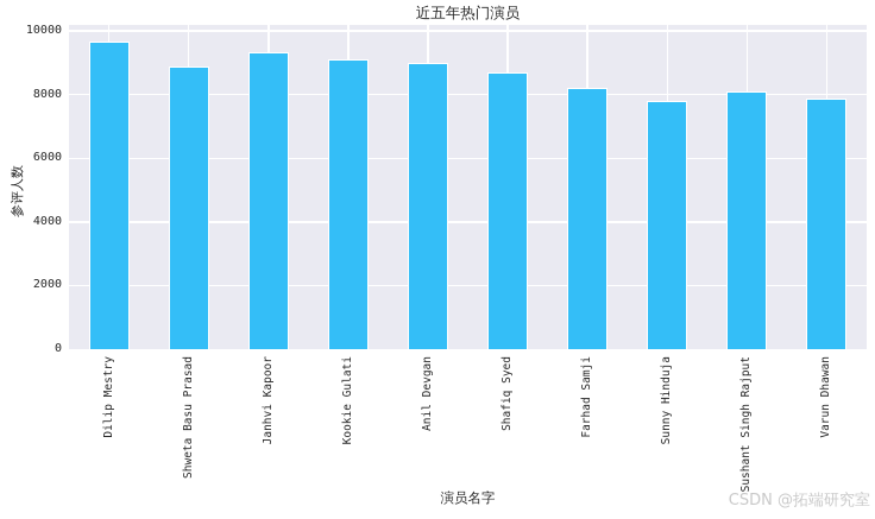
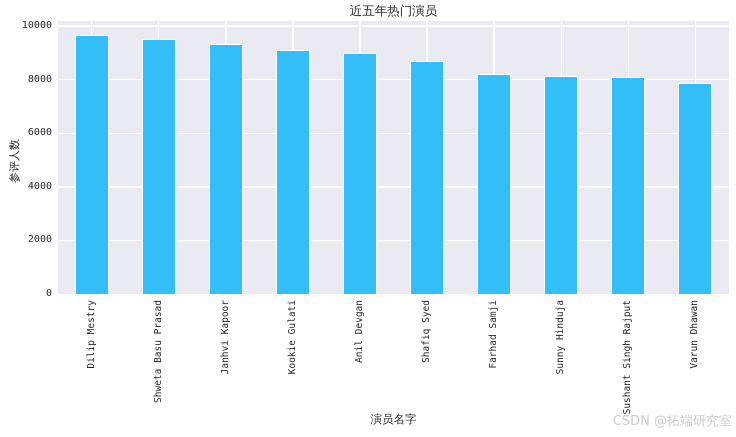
Shweta Basu Prasad: 8900 -> 9500
Sunny Hinduja: 7800 -> 8100
